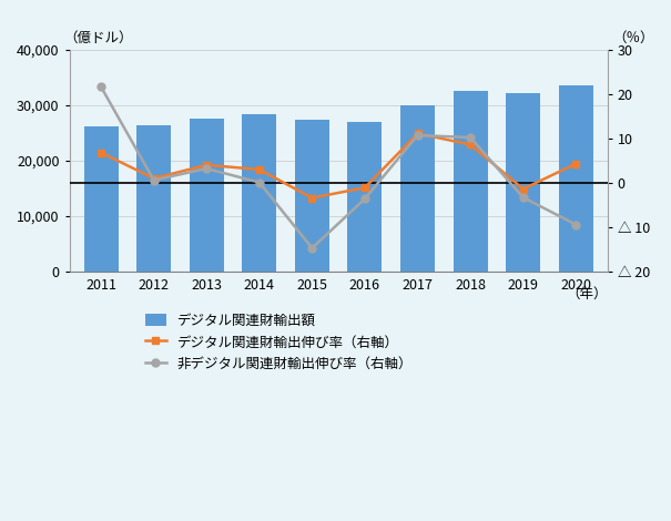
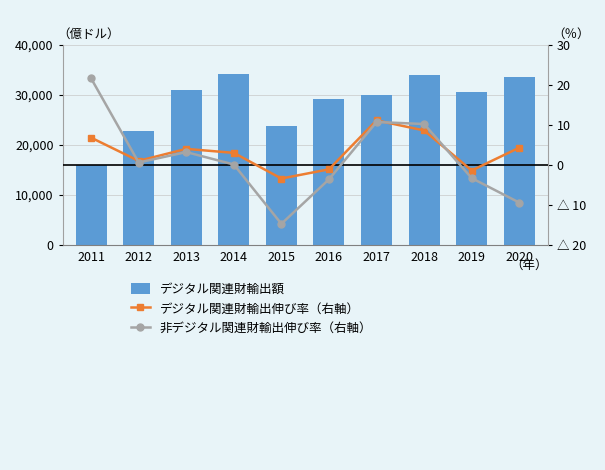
デジタル関連財輸出額/2011: 26,200 -> 16,000
デジタル関連財輸出額/2012: 26,400 -> 22,800
デジタル関連財輸出額/2013: 27,500 -> 31,000
デジタル関連財輸出額/2014: 28,300 -> 34,200
デジタル関連財輸出額/2015: 27,300 -> 23,800
デジタル関連財輸出額/2016: 27,000 -> 29,200
デジタル関連財輸出額/2018: 32,600 -> 34,000
デジタル関連財輸出額/2019: 32,100 -> 30,600
